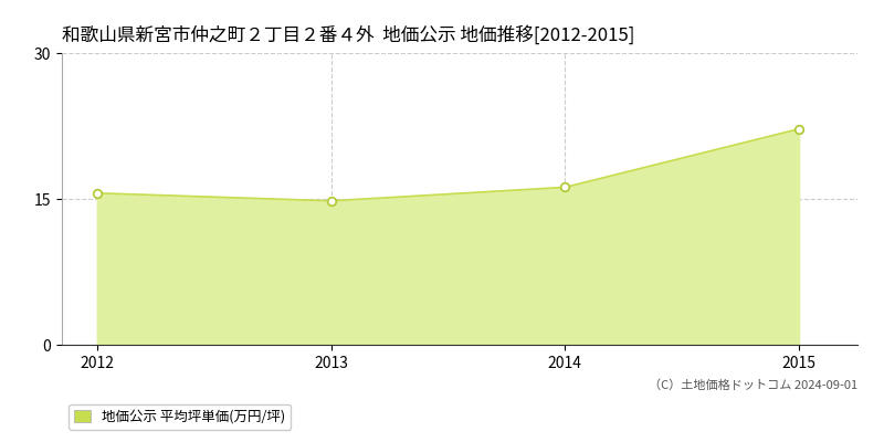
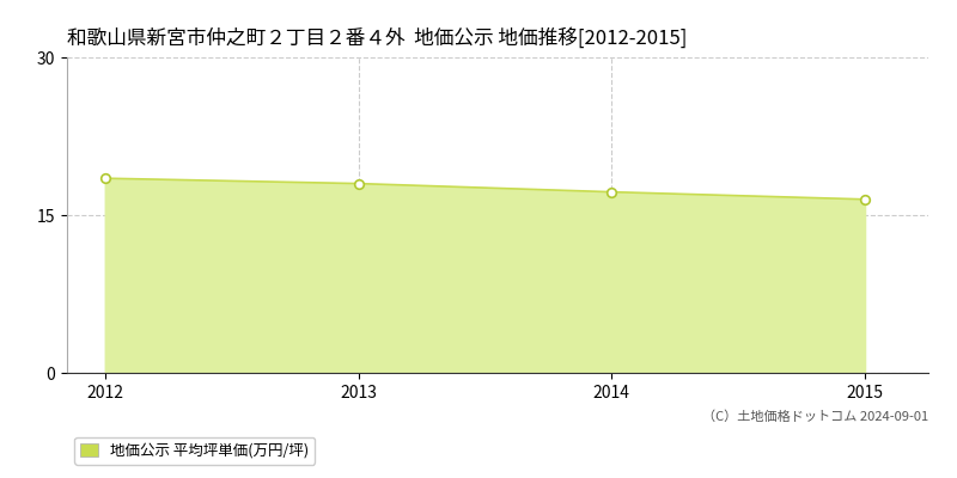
2012: 15.6 -> 18.5
2013: 14.8 -> 18.0
2014: 16.2 -> 17.2
2015: 22.2 -> 16.5
